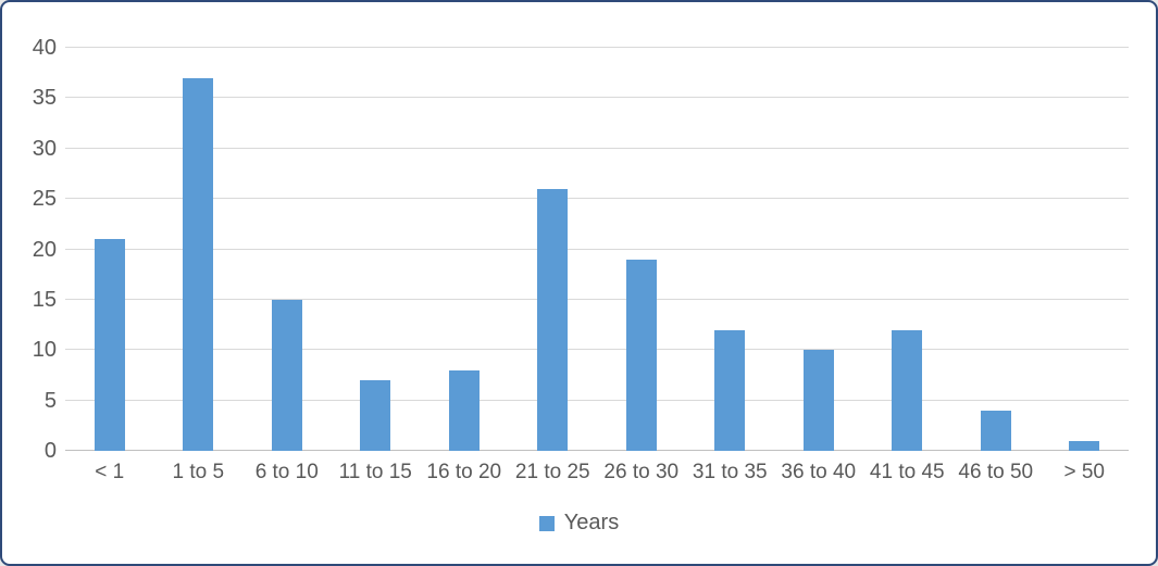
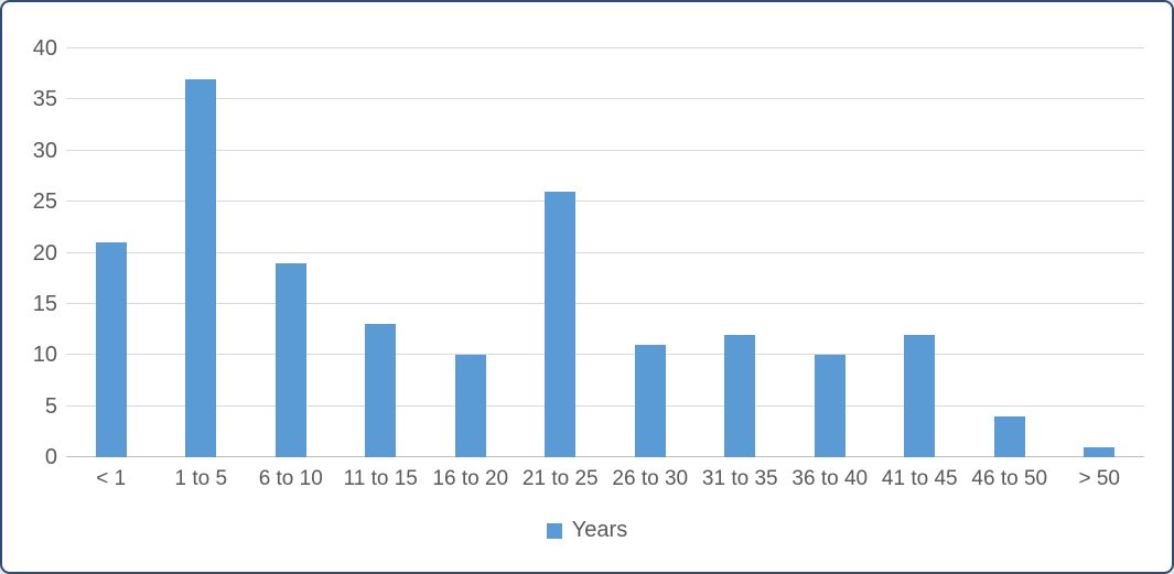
6 to 10: 15 -> 19
11 to 15: 7 -> 13
16 to 20: 8 -> 10
26 to 30: 19 -> 11
